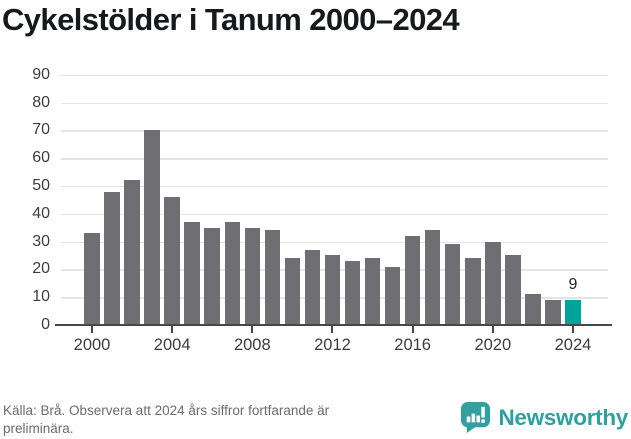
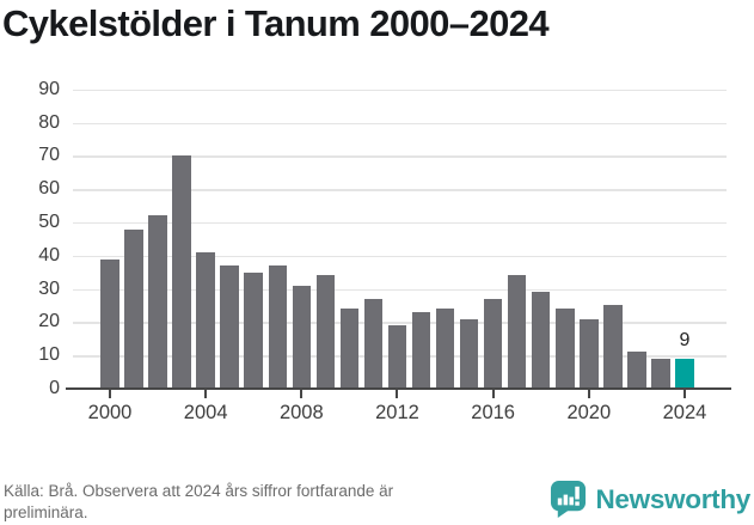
2000: 33 -> 39
2004: 46 -> 41
2008: 35 -> 31
2012: 25 -> 19
2016: 32 -> 27
2020: 30 -> 21
